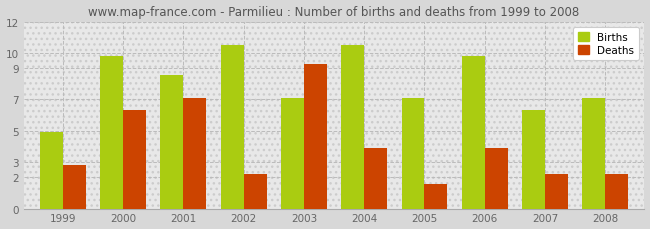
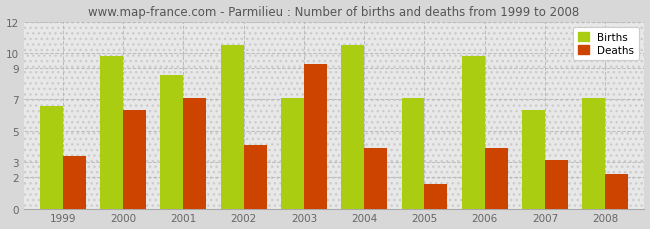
Births/1999: 4.9 -> 6.6
Deaths/1999: 2.8 -> 3.4
Deaths/2002: 2.2 -> 4.1
Deaths/2007: 2.2 -> 3.1
